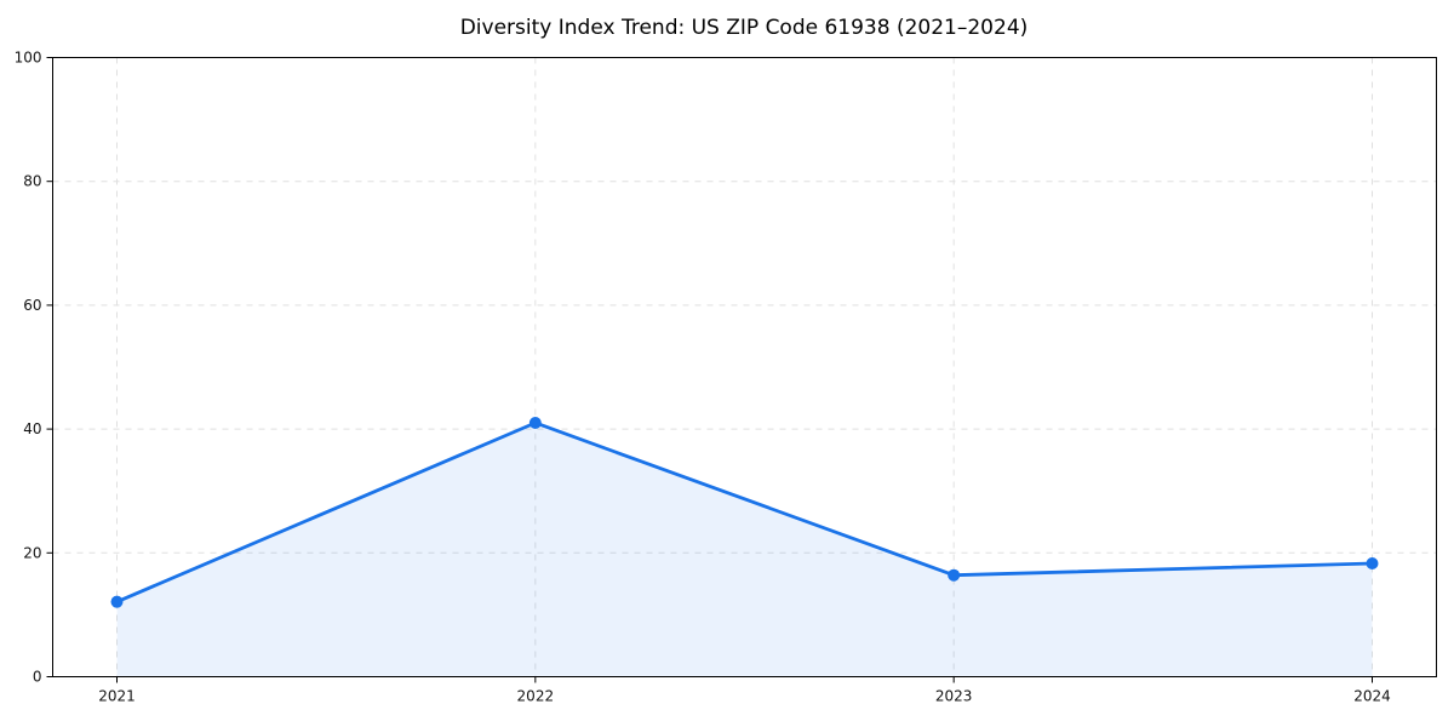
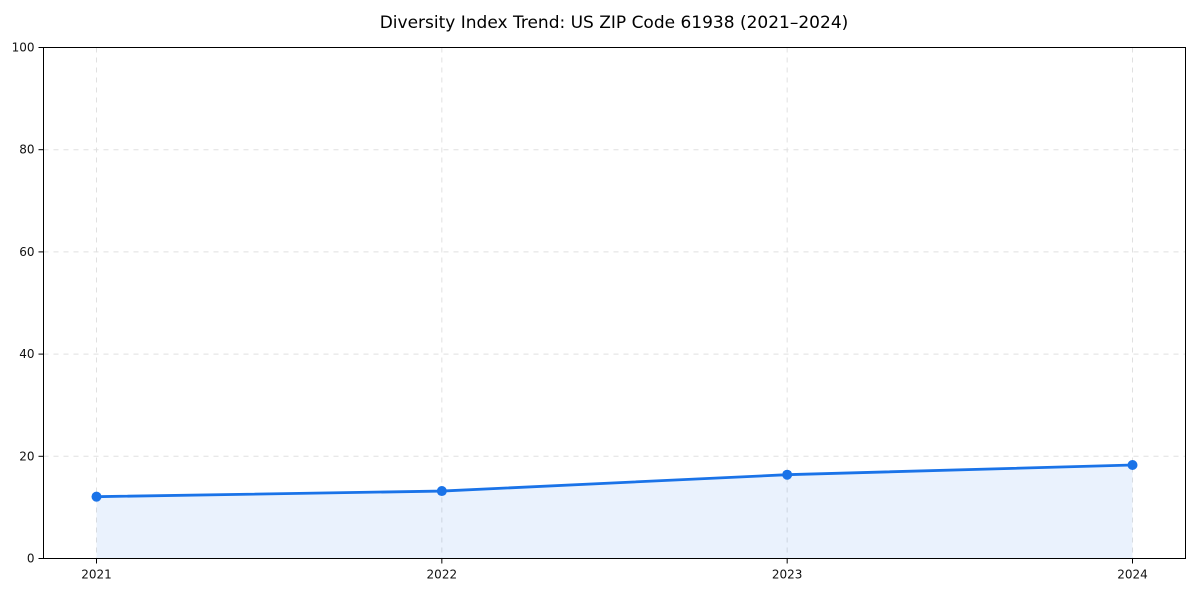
2022: 41 -> 13
